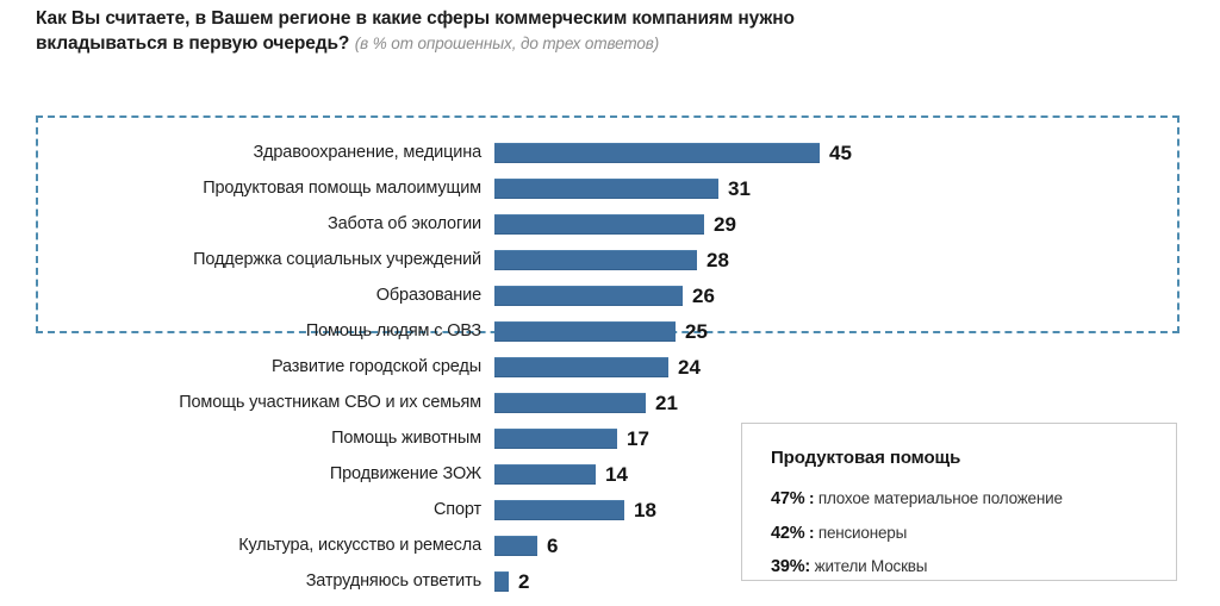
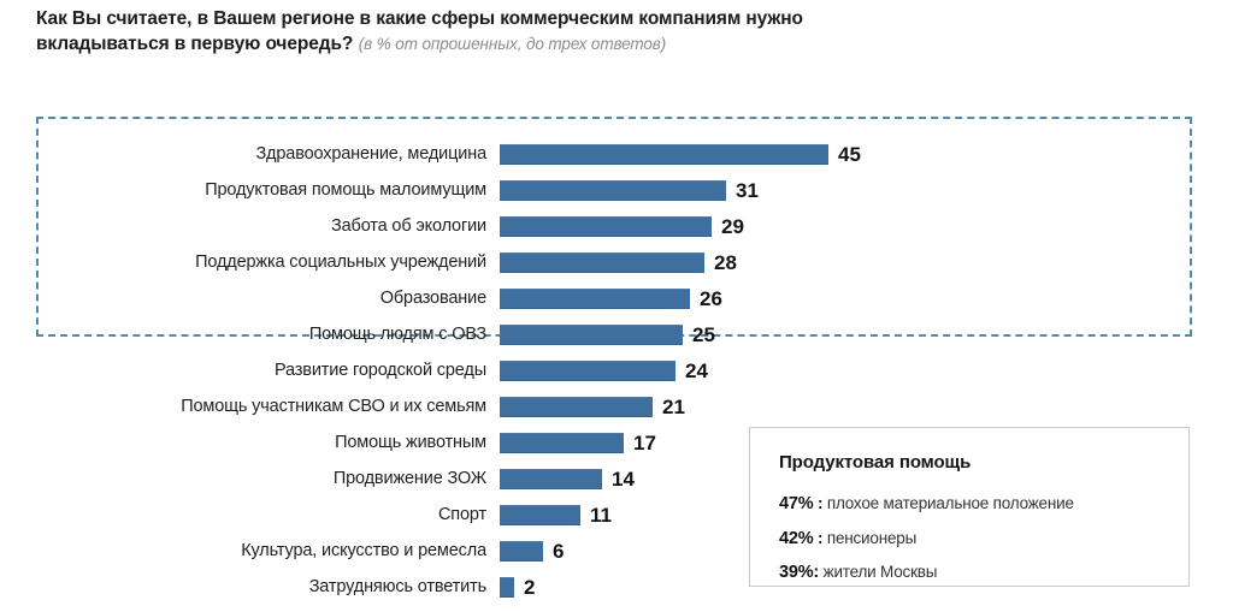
Спорт: 18 -> 11
